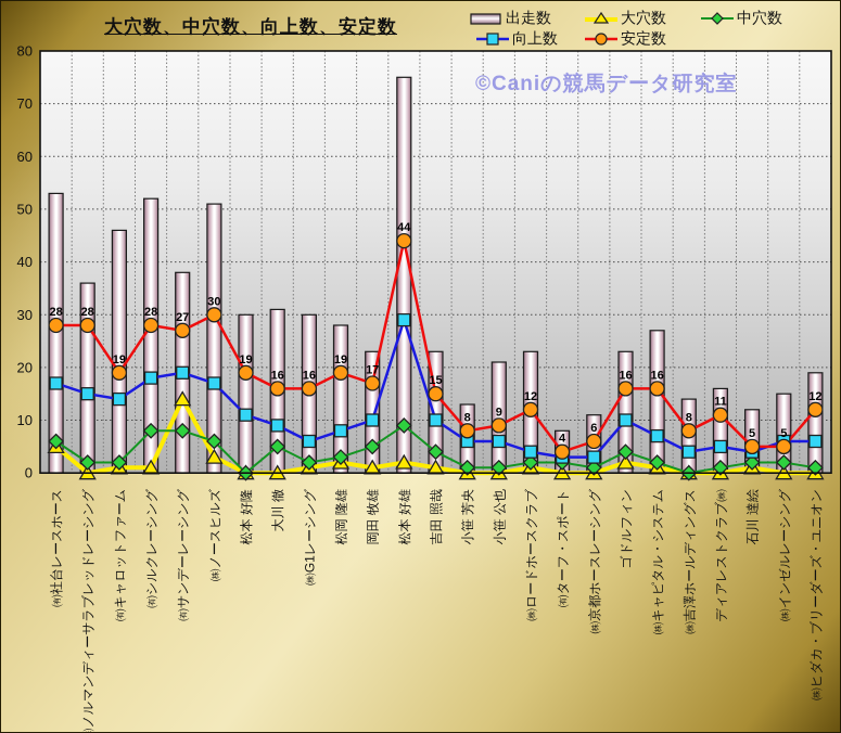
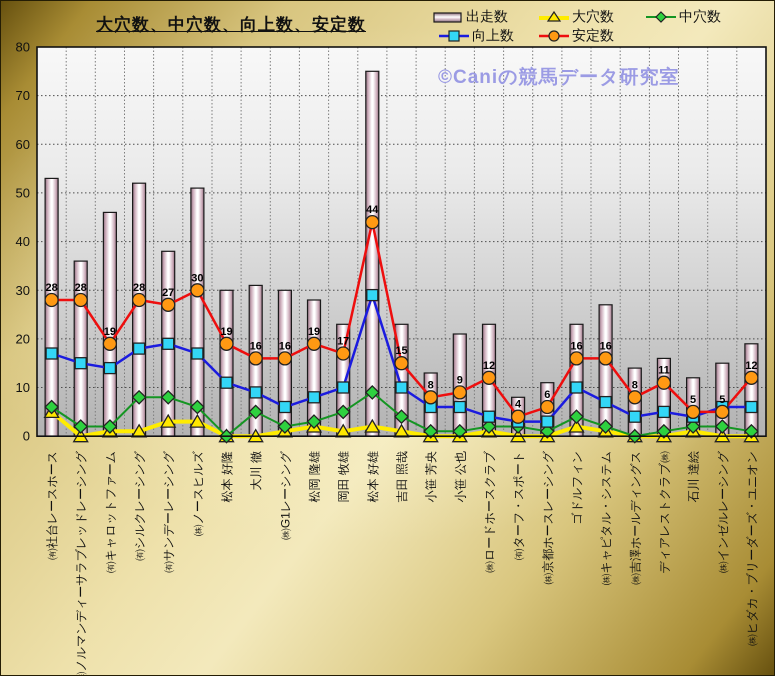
大穴数/㈲サンデーレーシング: 14 -> 3
